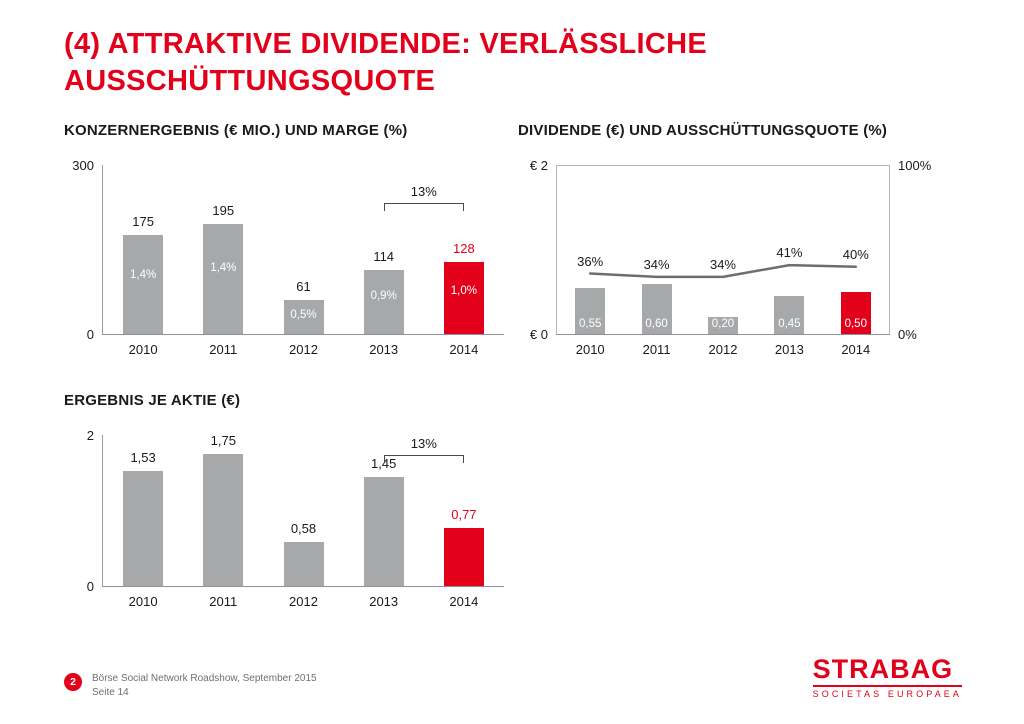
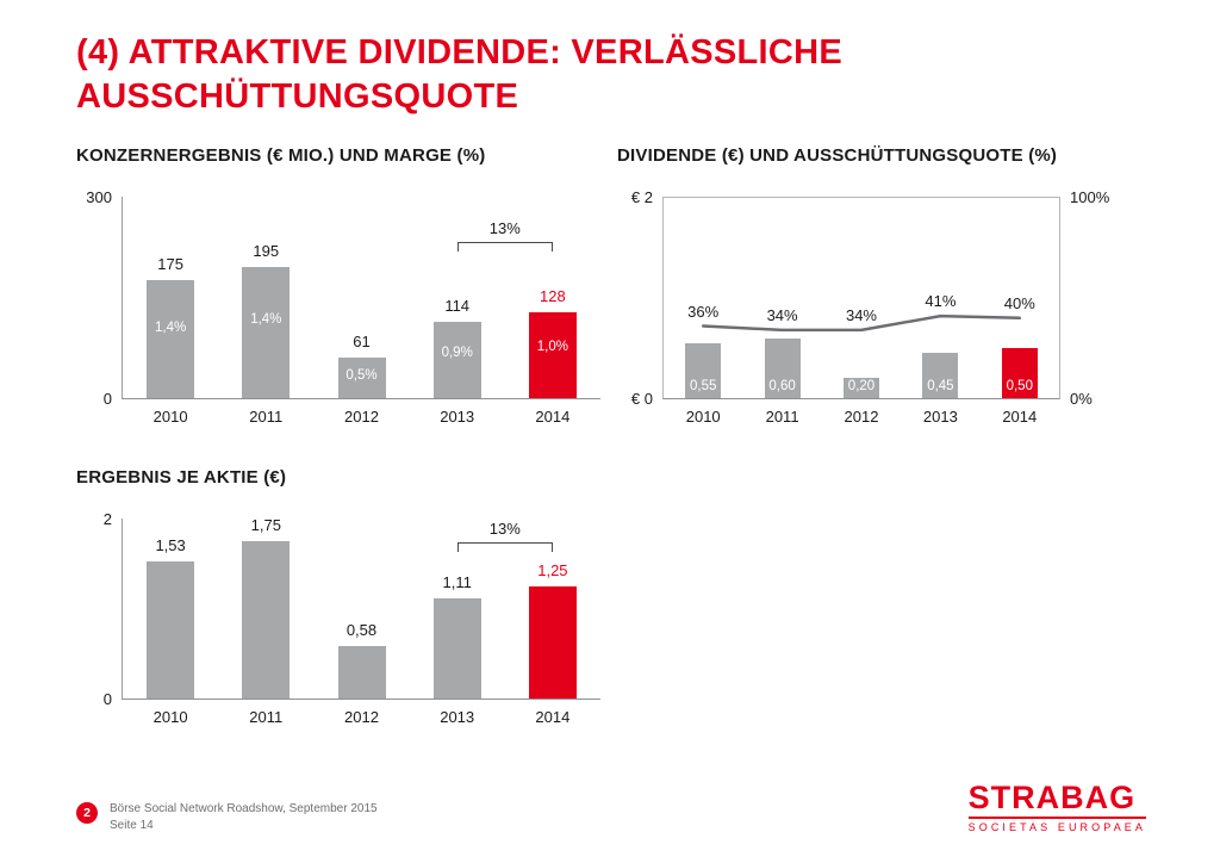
ERGEBNIS JE AKTIE (€)/2013: 1,45 -> 1,11
ERGEBNIS JE AKTIE (€)/2014: 0,77 -> 1,25
